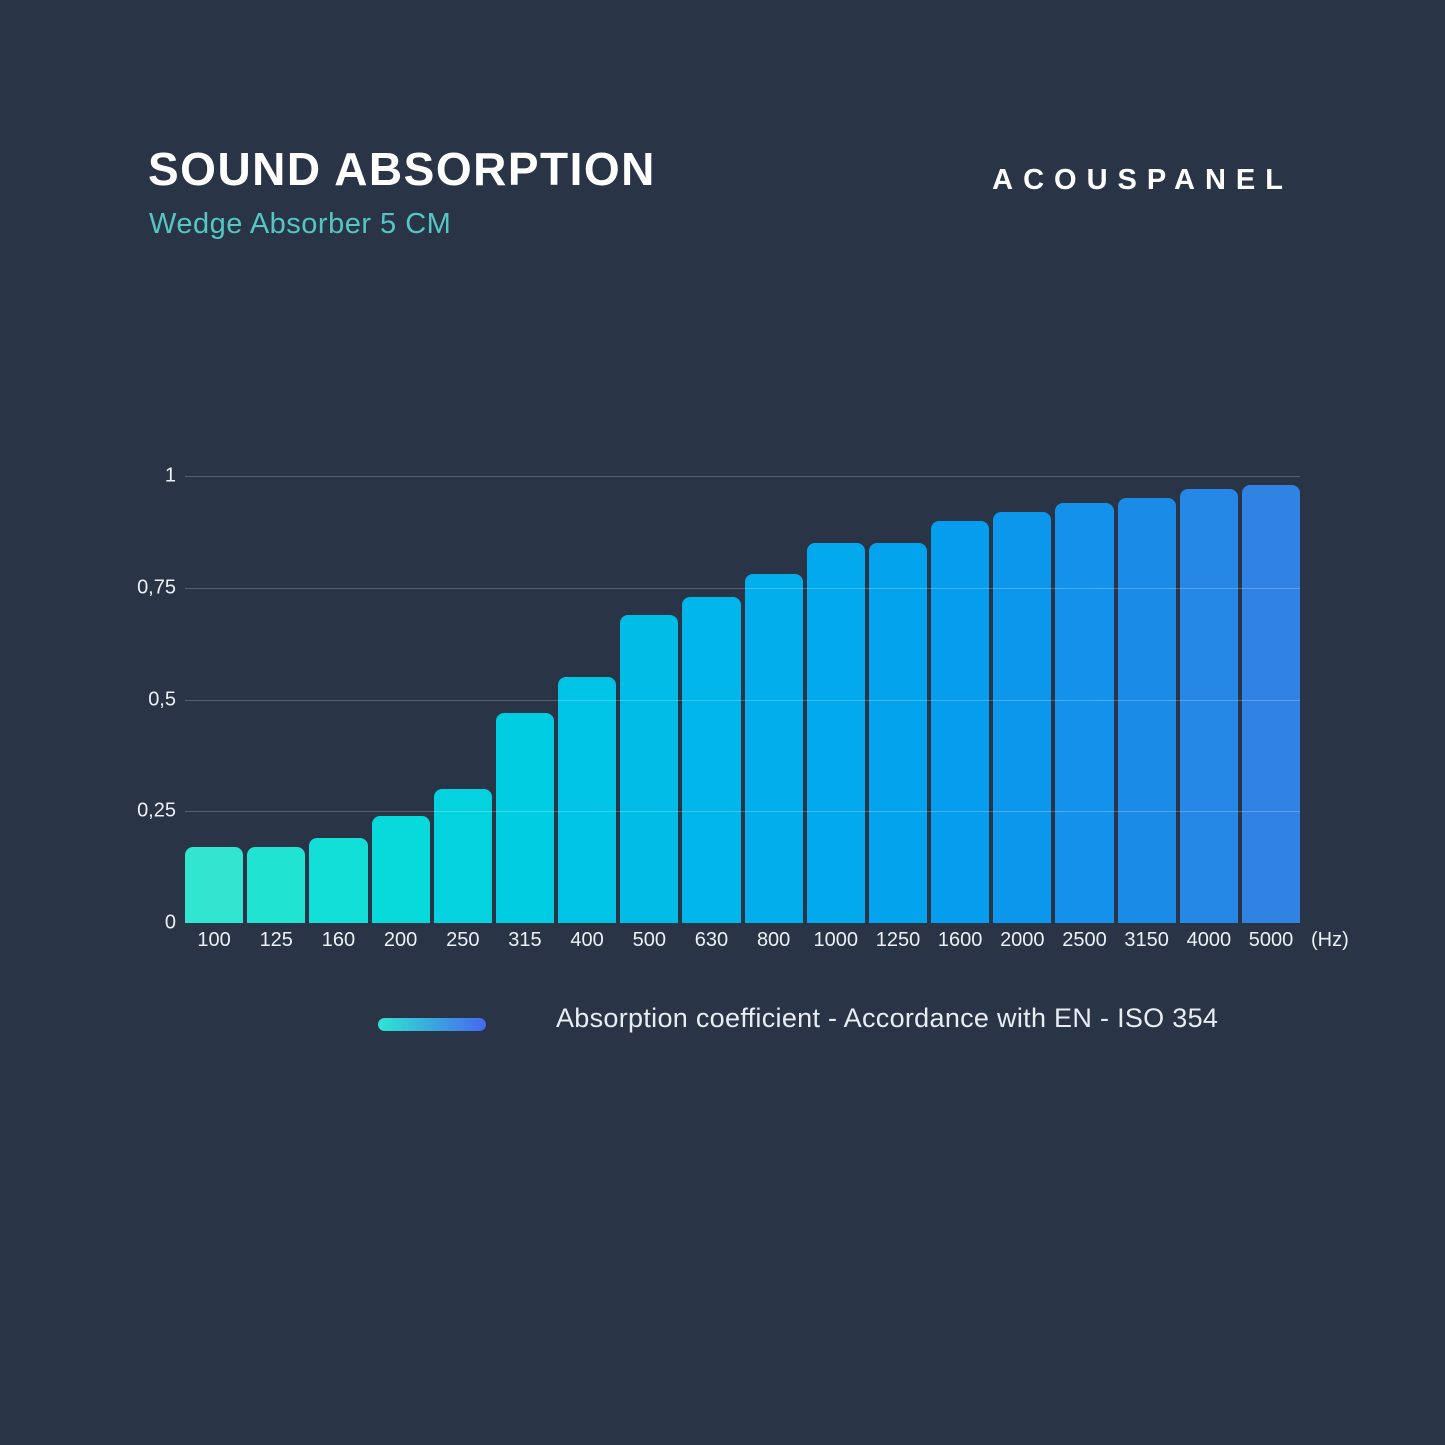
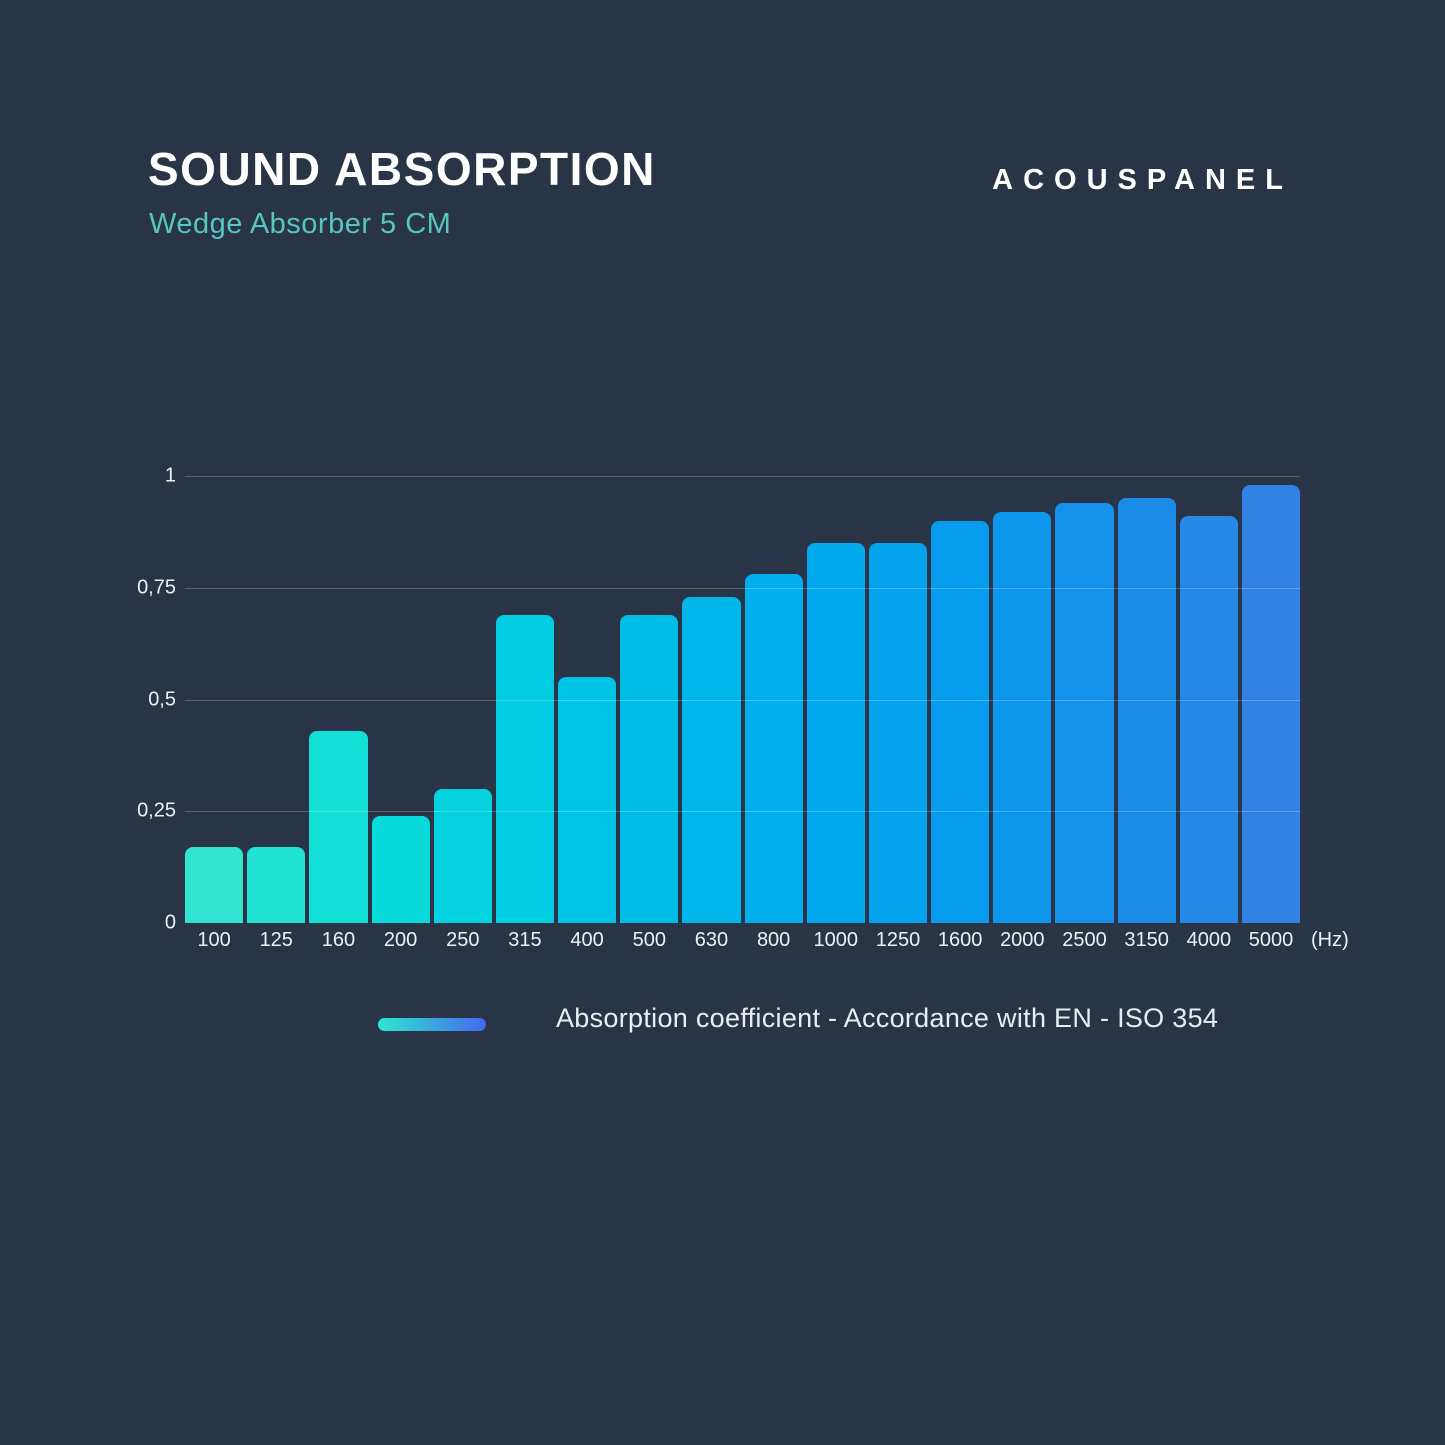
160: 0,19 -> 0,43
315: 0,47 -> 0,69
4000: 0,97 -> 0,91
